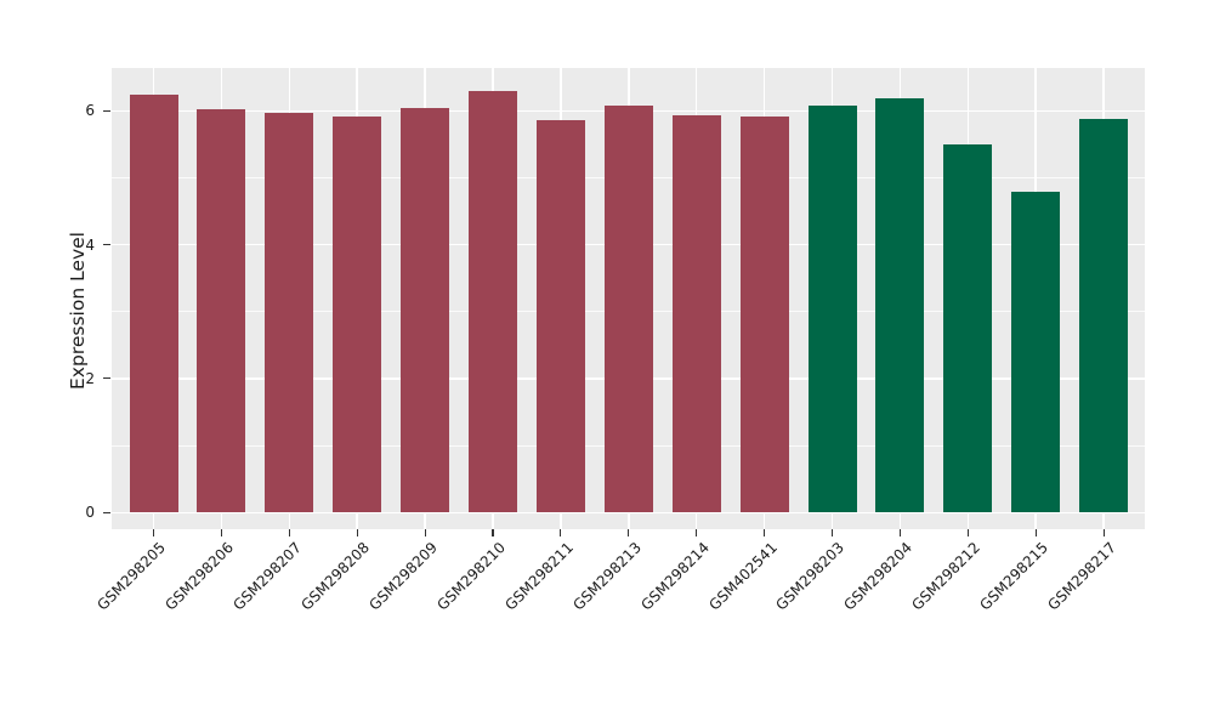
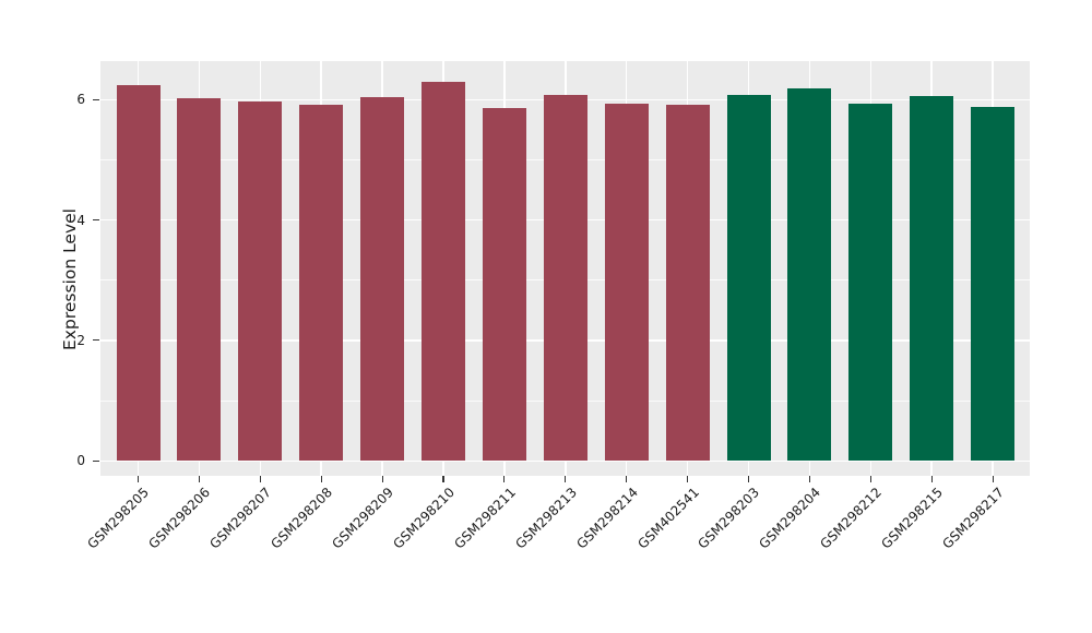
GSM298212: 5.5 -> 5.9
GSM298215: 4.8 -> 6.1
